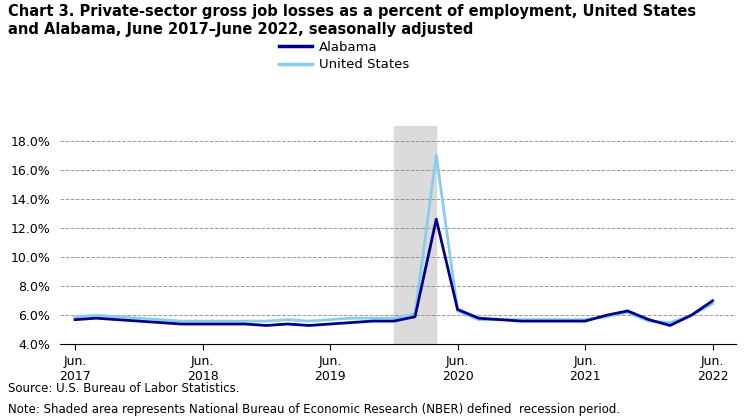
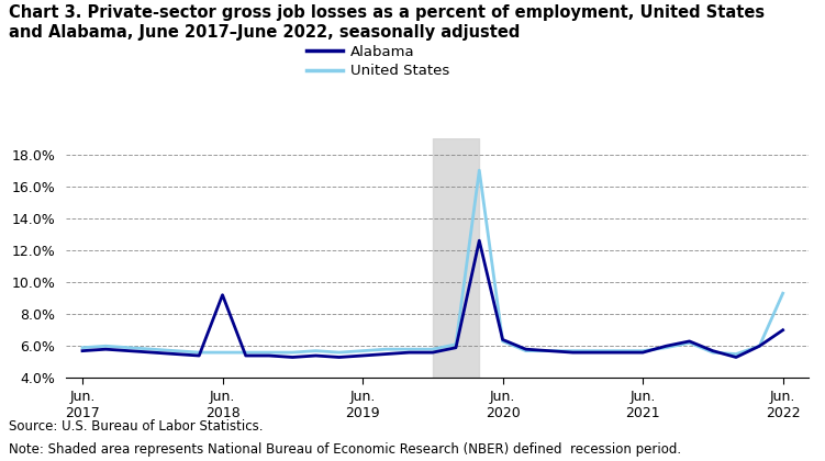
Alabama/Jun. 2018: 5.4% -> 9.2%
United States/Jun. 2022: 6.8% -> 9.3%
